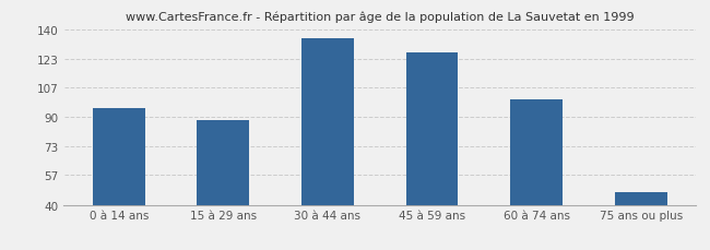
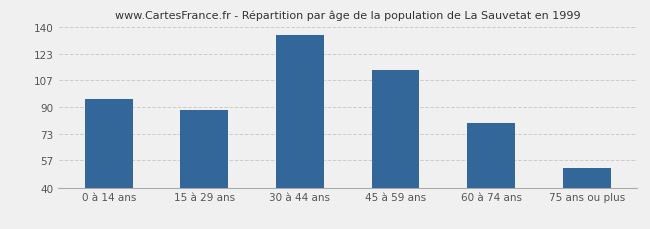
45 à 59 ans: 127 -> 113
60 à 74 ans: 100 -> 80
75 ans ou plus: 47 -> 52
